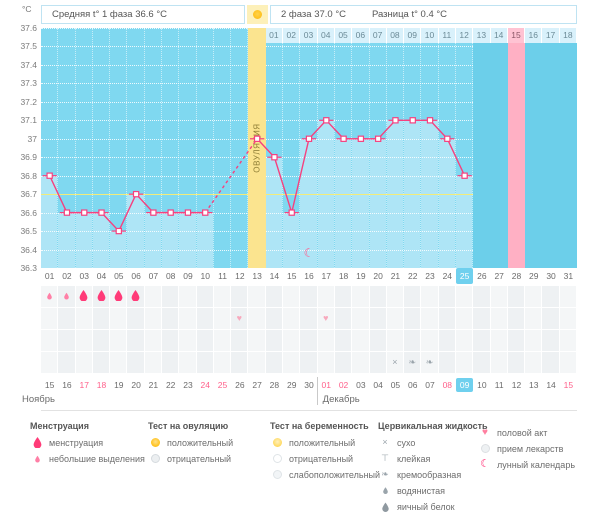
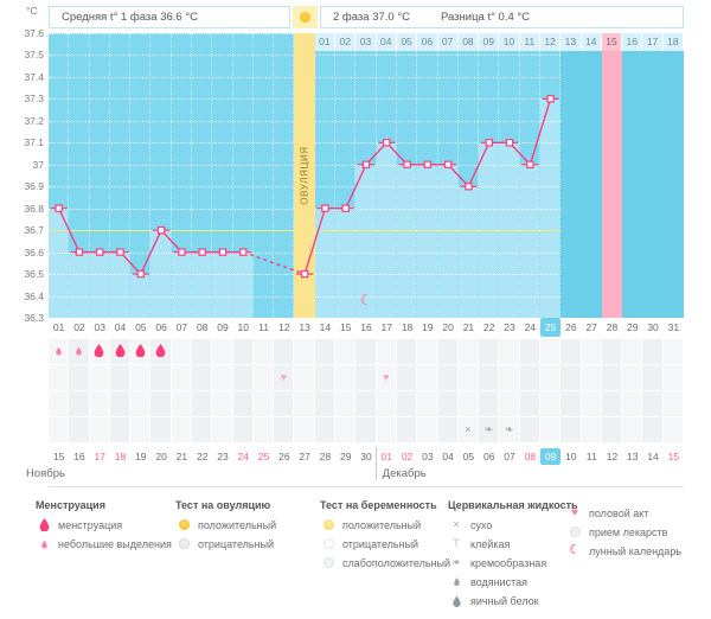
13: 37.0 -> 36.5
14: 36.9 -> 36.8
15: 36.6 -> 36.8
21: 37.1 -> 36.9
25: 36.8 -> 37.3
